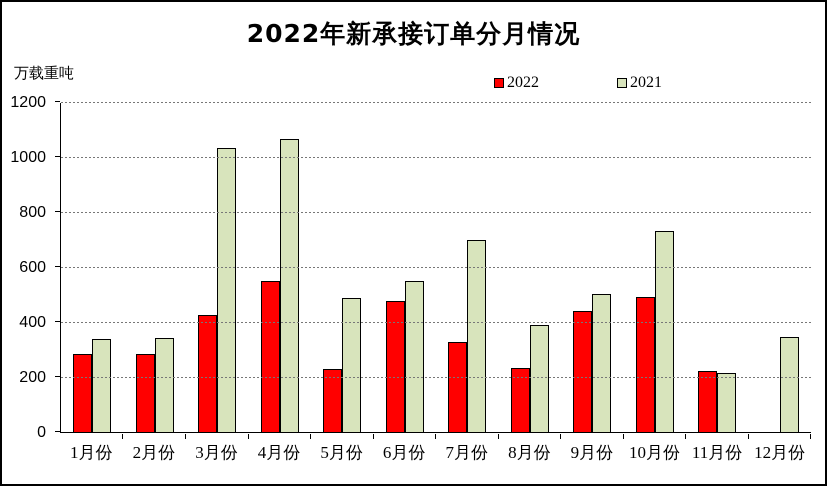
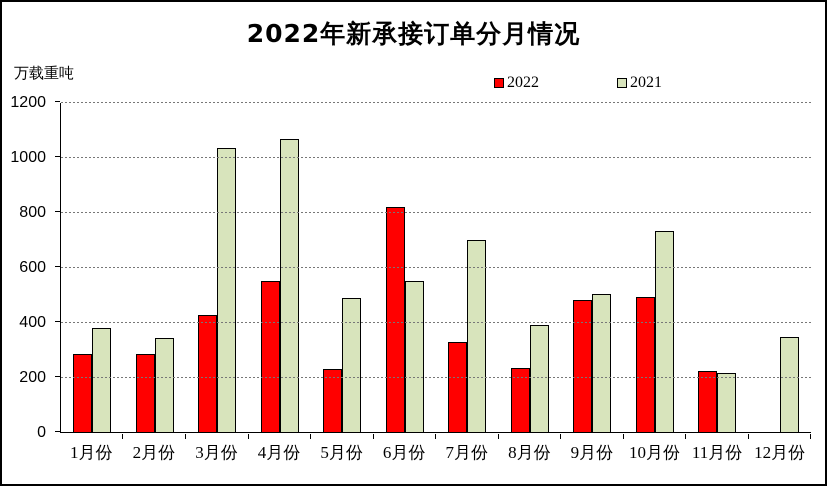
2021/1月份: 340 -> 380
2022/6月份: 480 -> 820
2022/9月份: 440 -> 480
